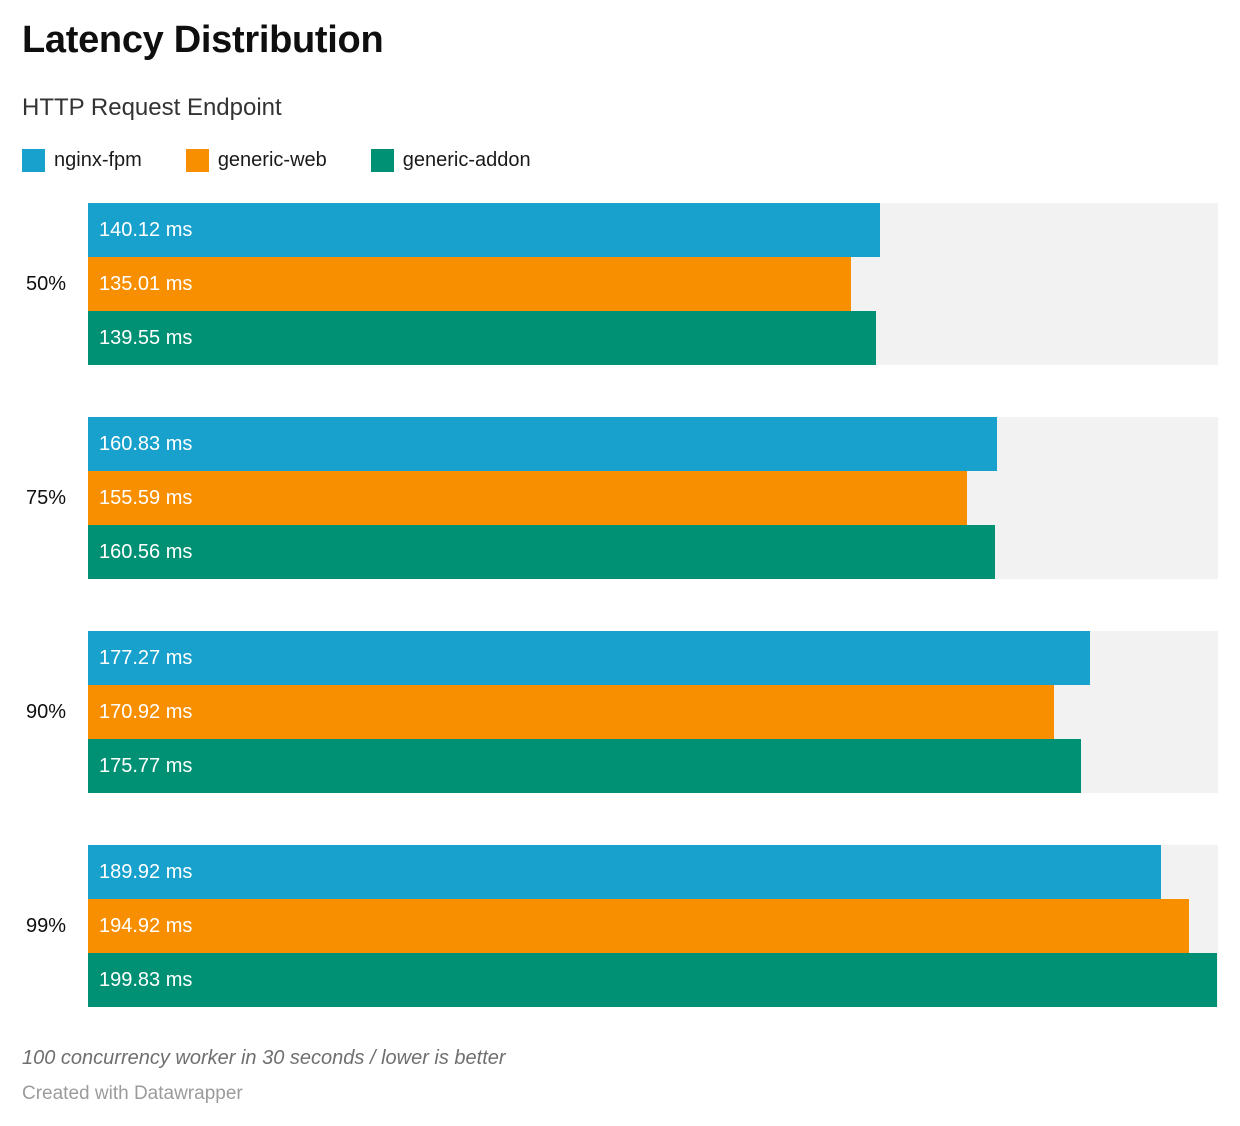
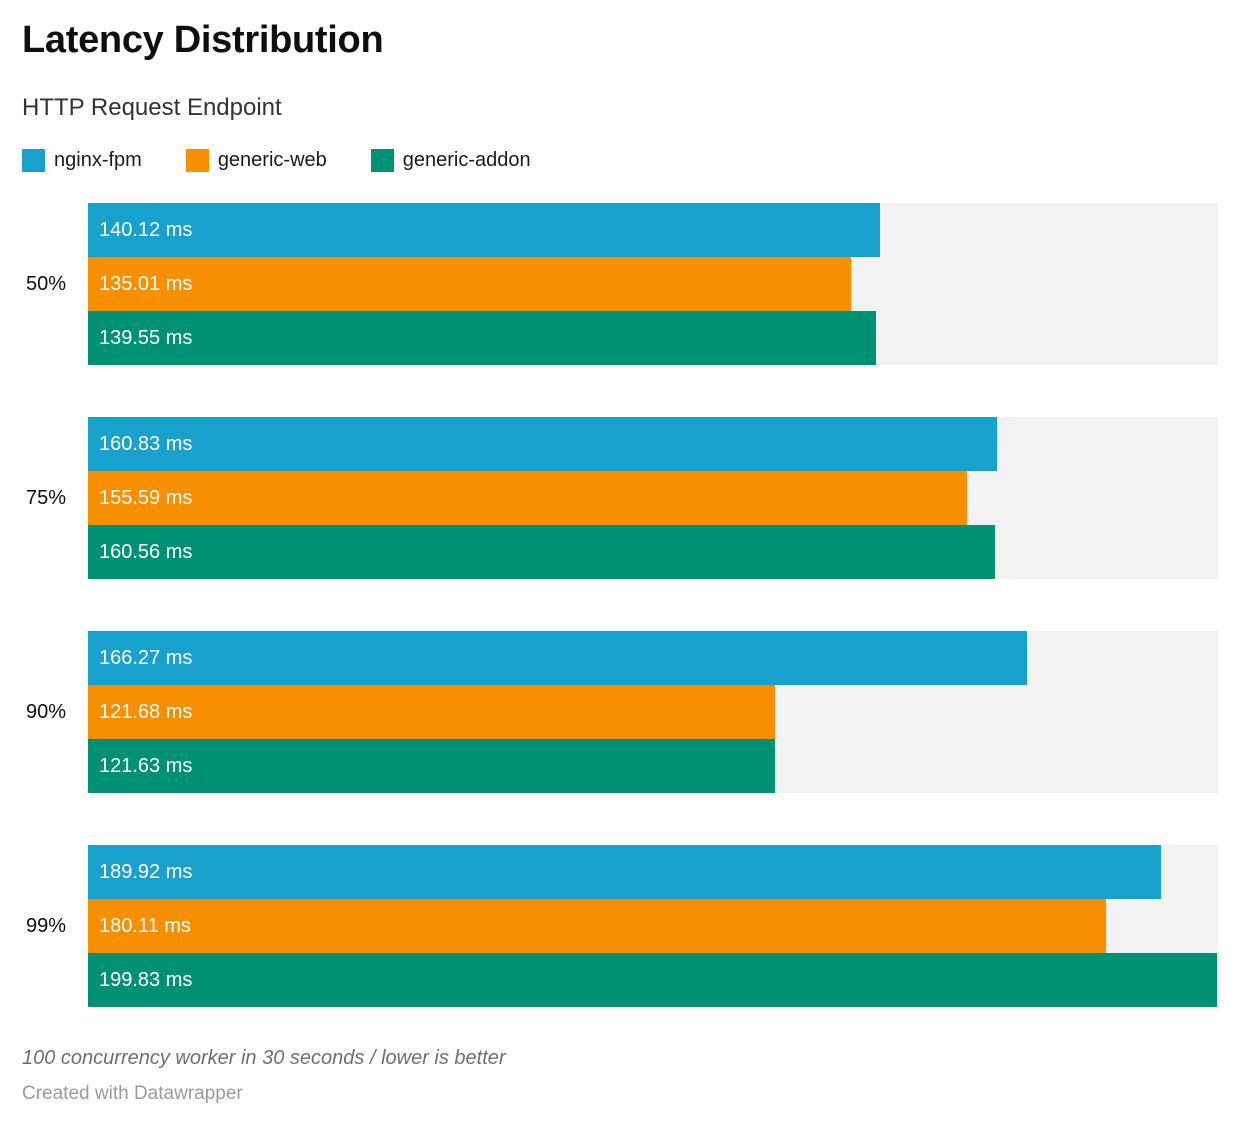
nginx-fpm/90%: 177.27 -> 166.27
generic-web/90%: 170.92 -> 121.68
generic-addon/90%: 175.77 -> 121.63
generic-web/99%: 194.92 -> 180.11
